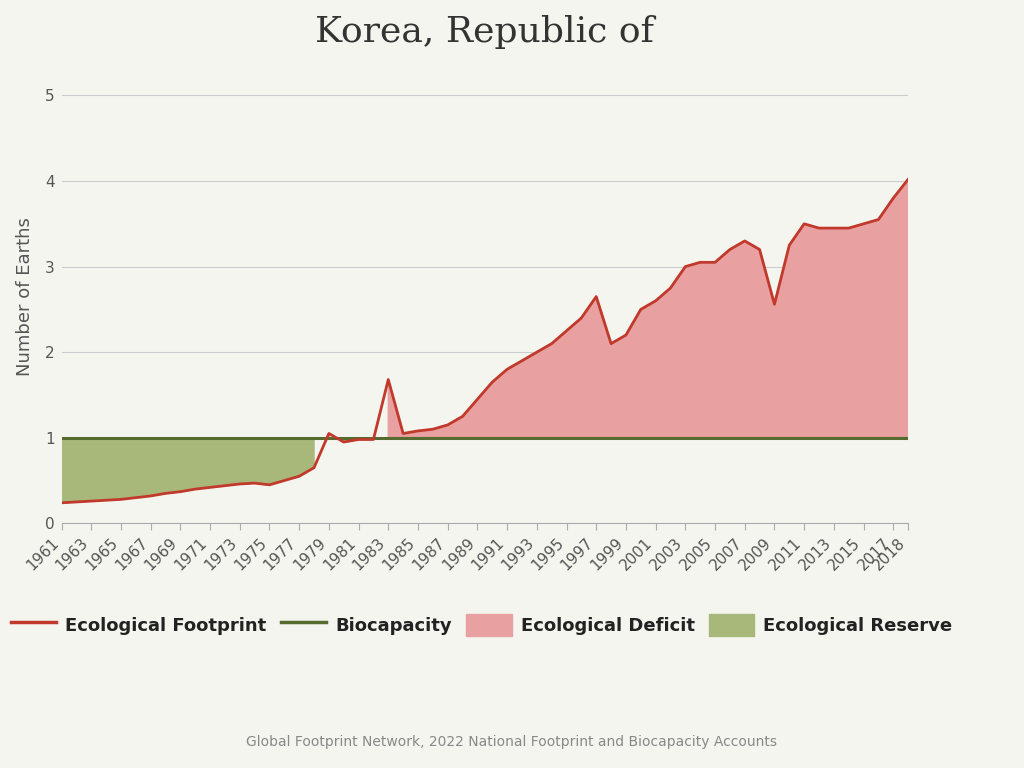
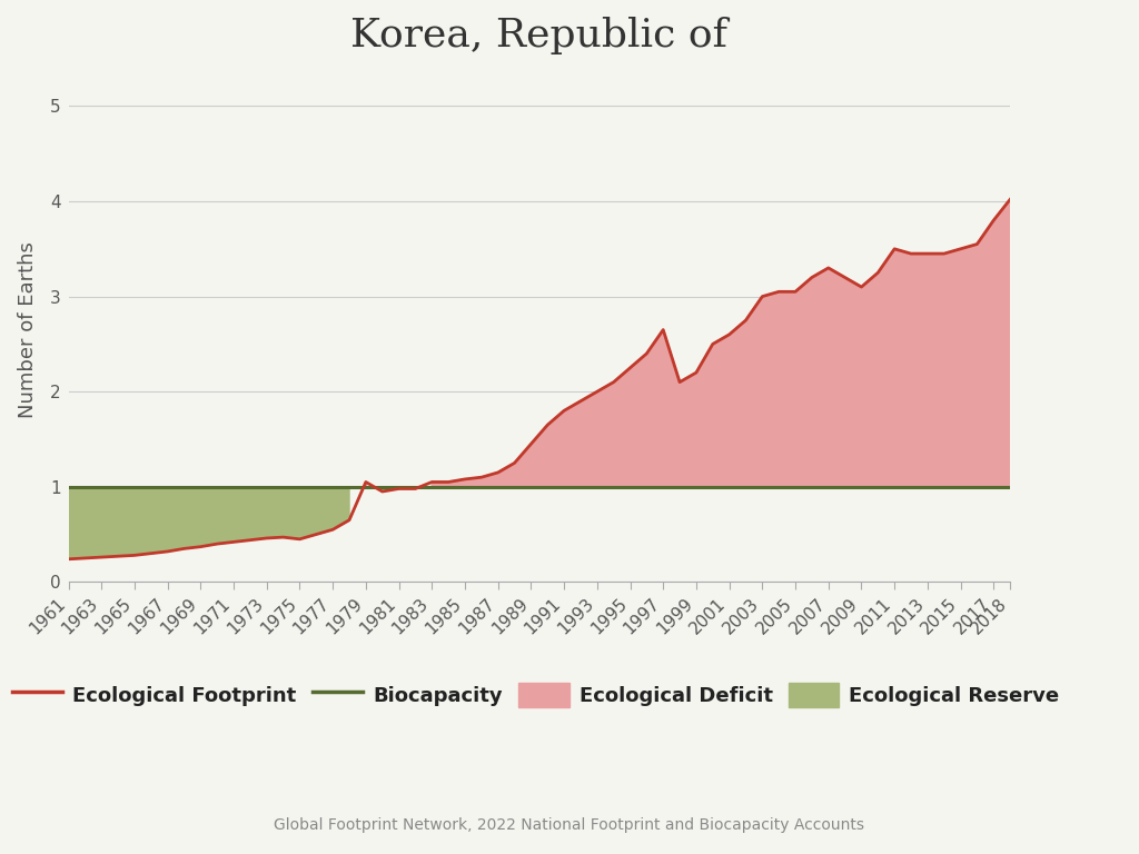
Ecological Footprint/1983: 1.68 -> 1.05
Ecological Footprint/2009: 2.56 -> 3.10
